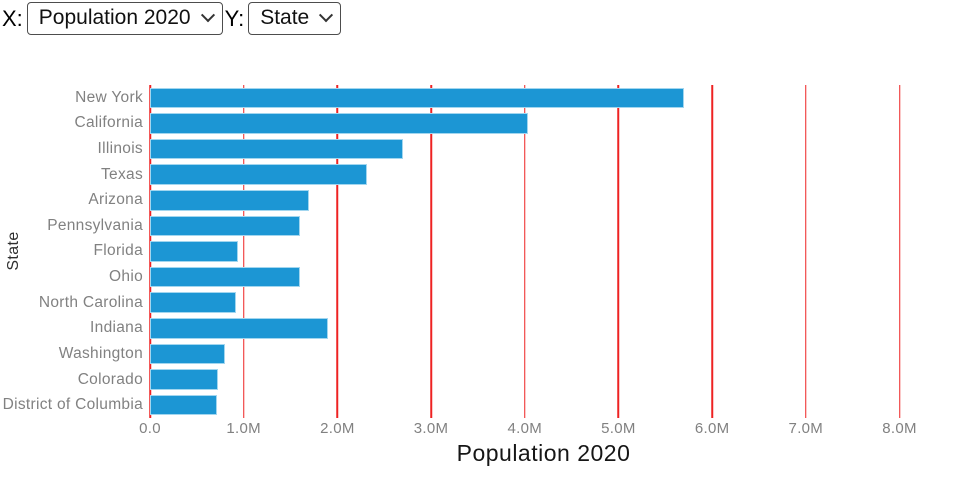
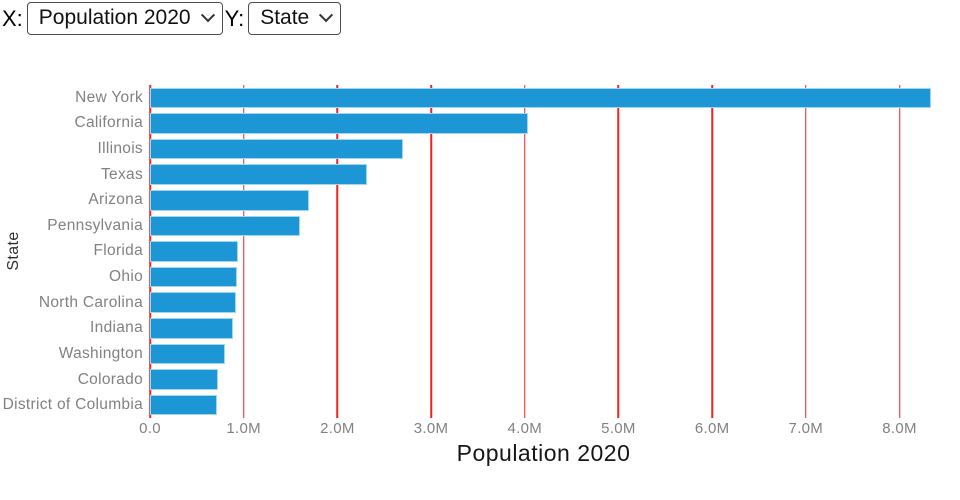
New York: 5.7M -> 8.3M
Ohio: 1.6M -> 0.9M
Indiana: 1.9M -> 0.9M
